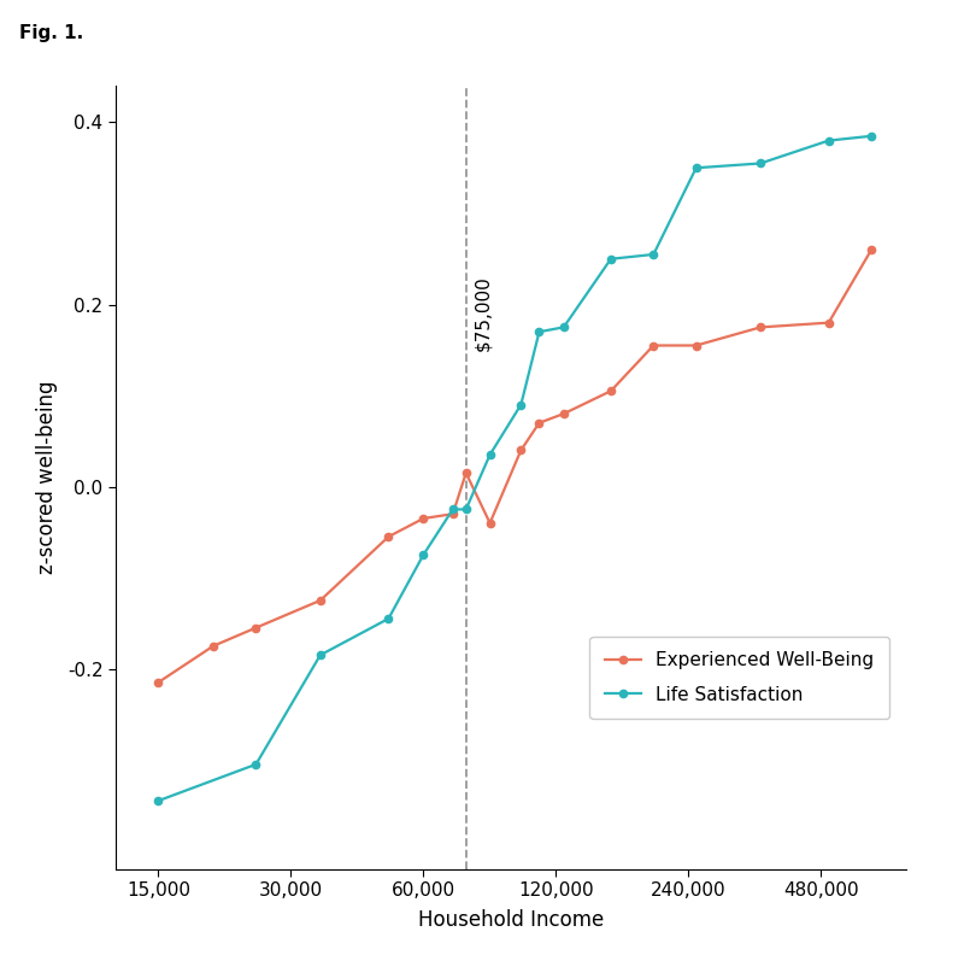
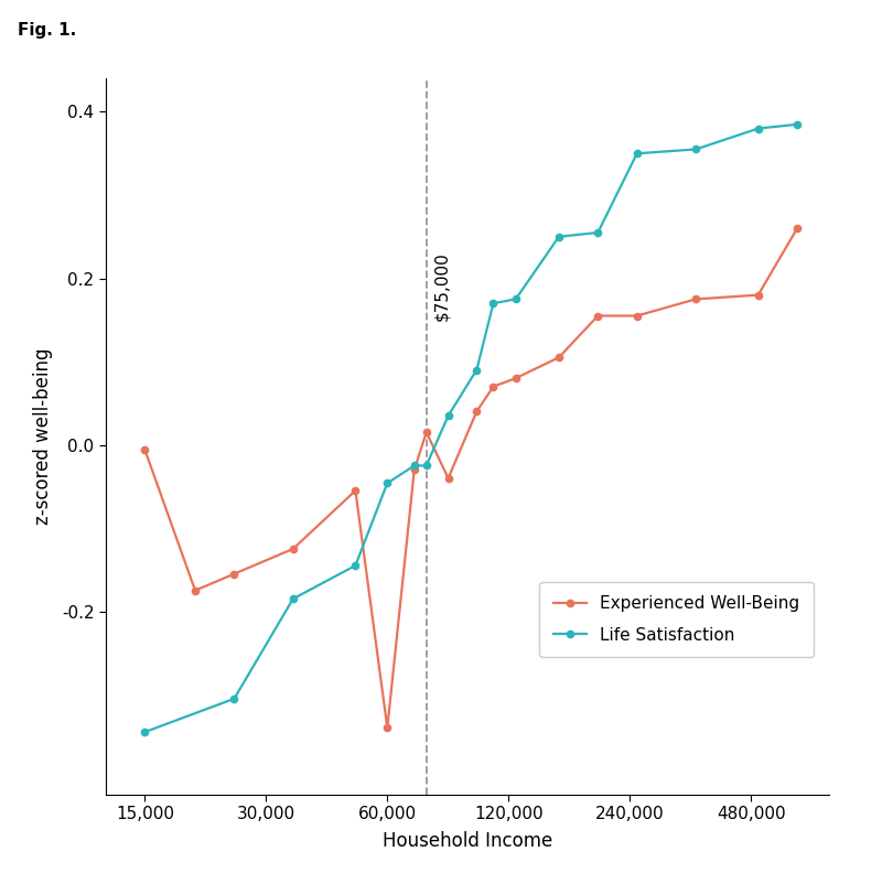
Experienced Well-Being/15,000: -0.215 -> -0.006
Experienced Well-Being/60,000: -0.035 -> -0.340
Life Satisfaction/60,000: -0.075 -> -0.046
